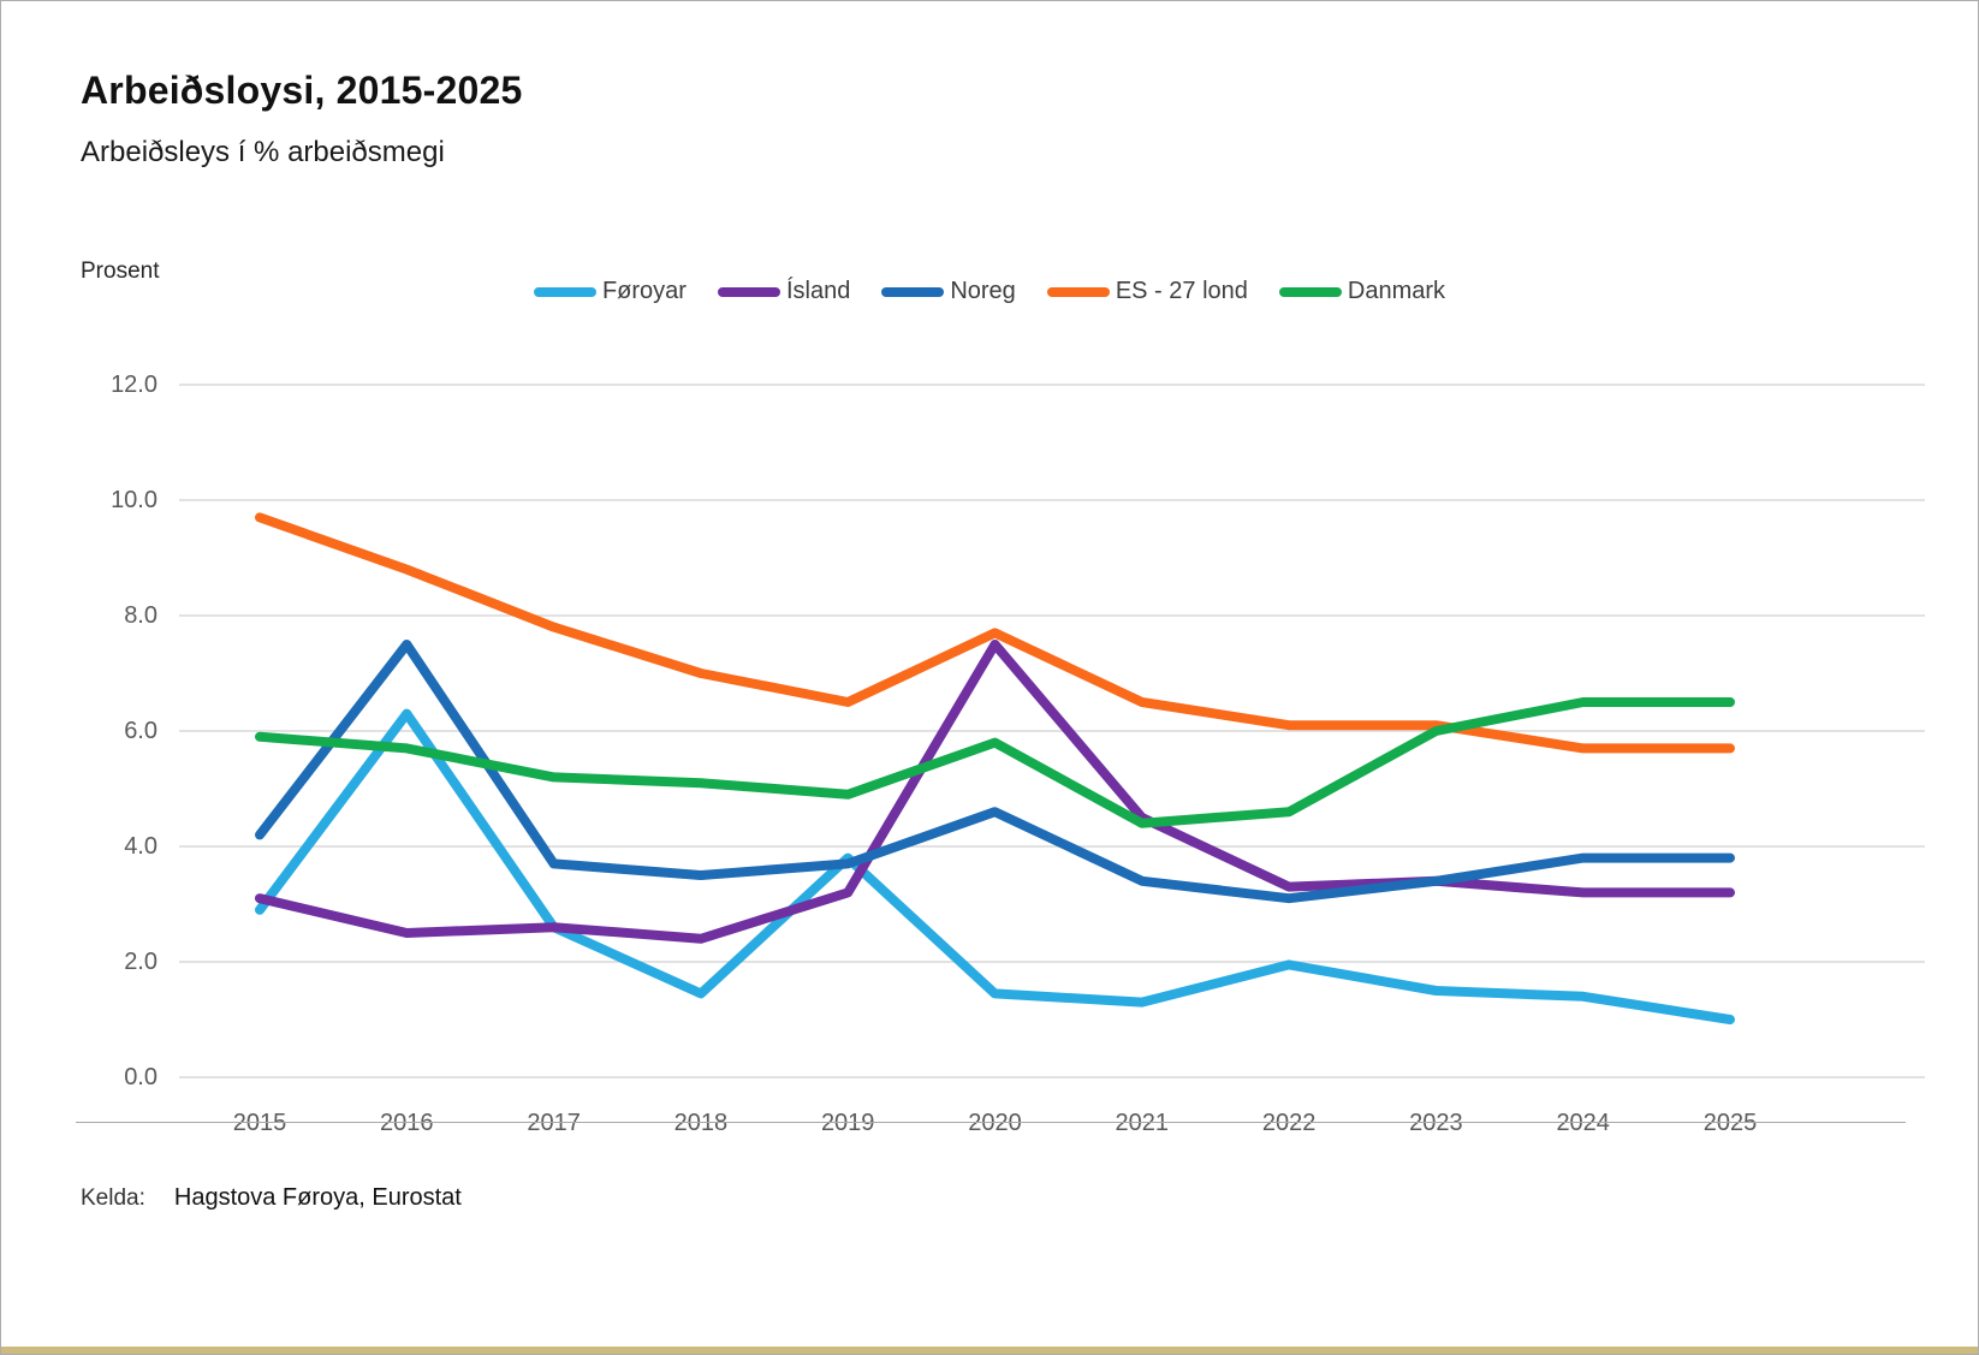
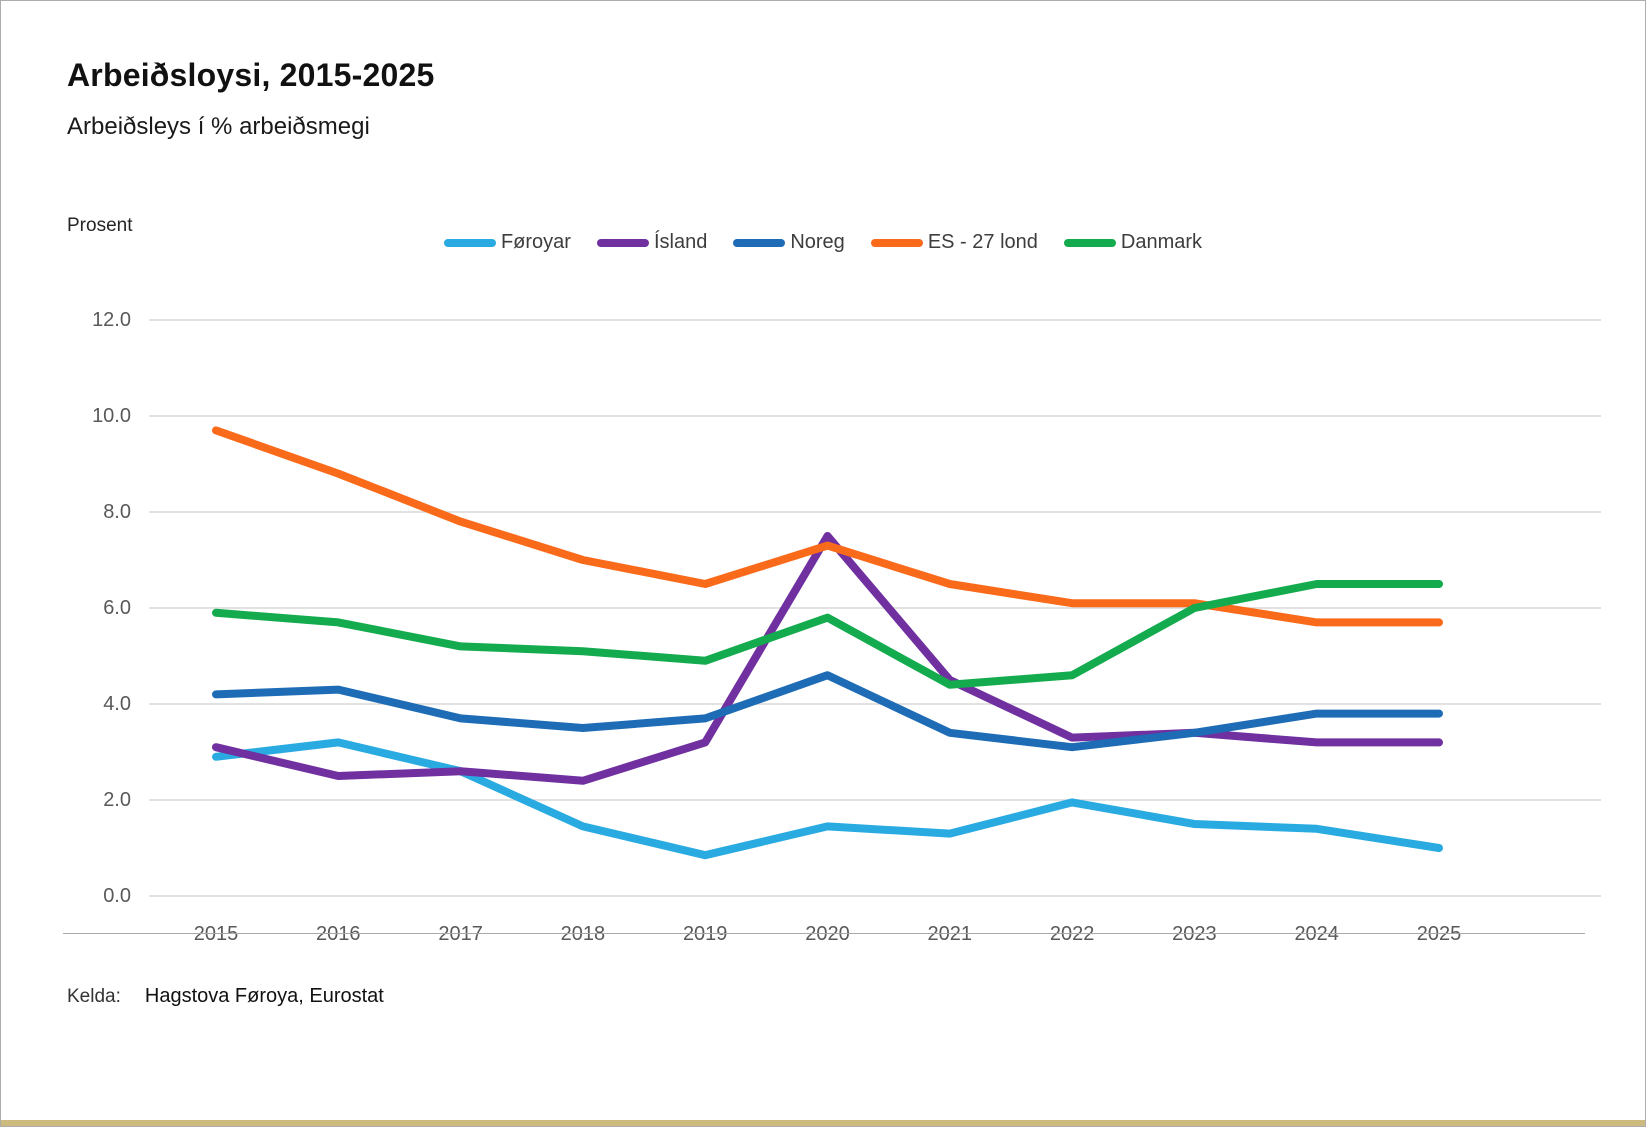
Føroyar/2016: 6.3 -> 3.2
Noreg/2016: 7.5 -> 4.3
Føroyar/2019: 3.8 -> 0.8
ES - 27 lond/2020: 7.7 -> 7.3
